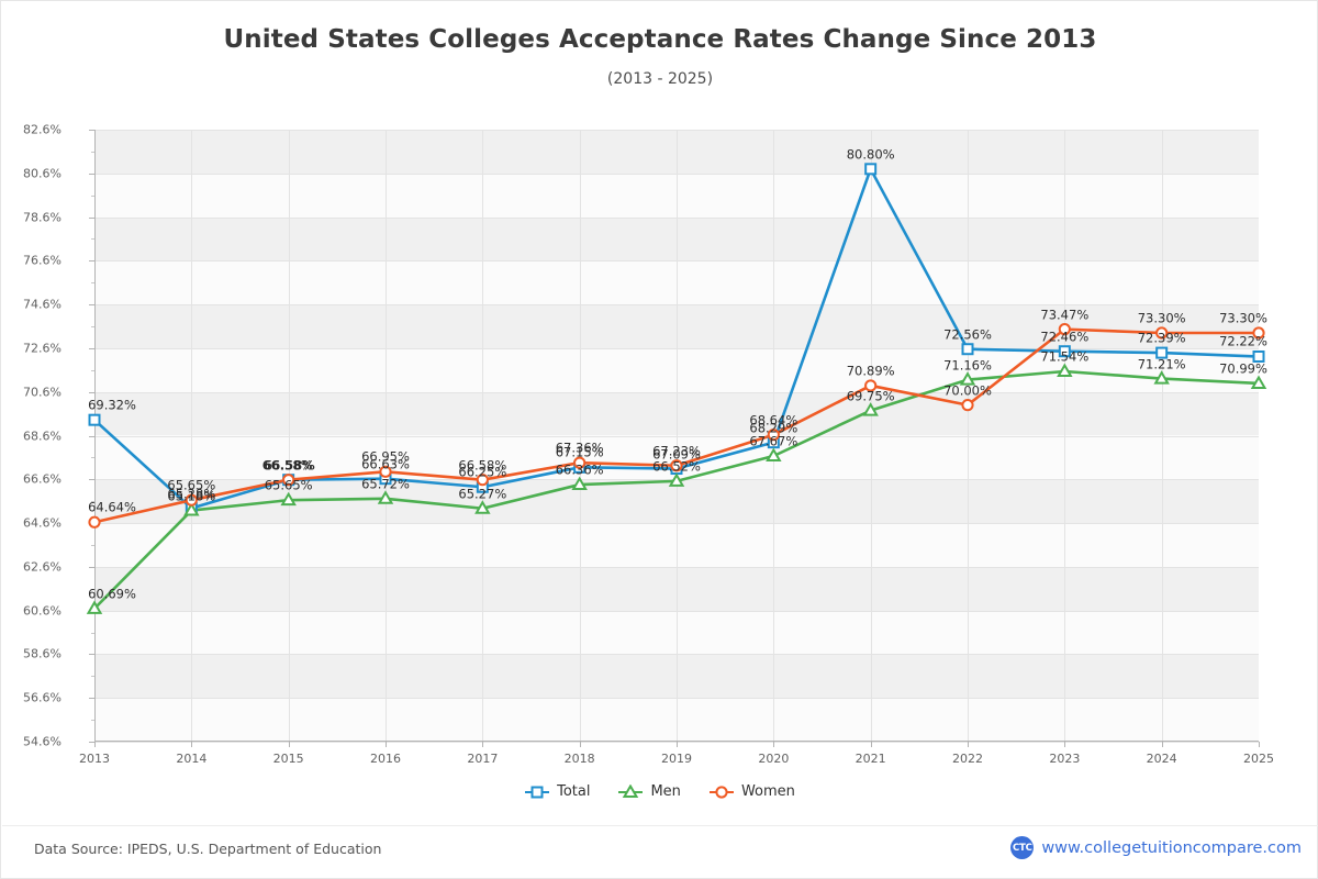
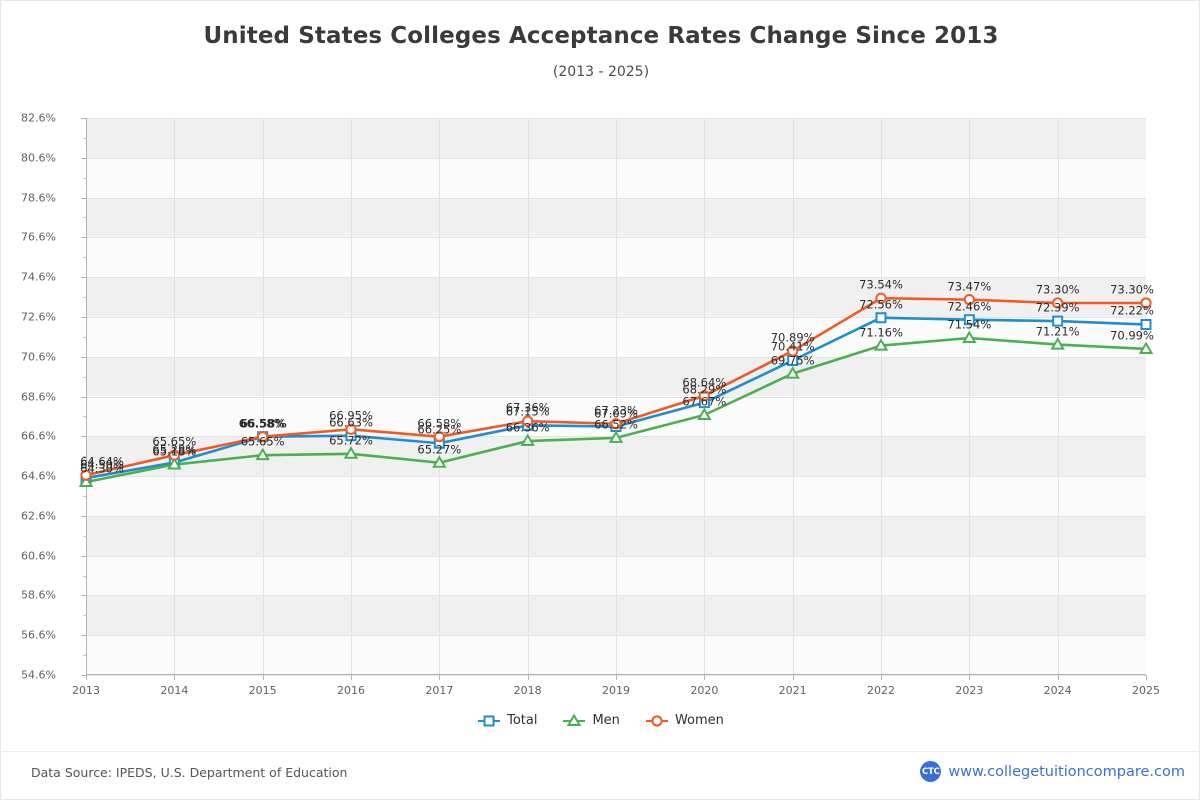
Total/2013: 69.32% -> 64.50%
Men/2013: 60.69% -> 64.30%
Total/2021: 80.80% -> 70.41%
Women/2022: 70.00% -> 73.54%
